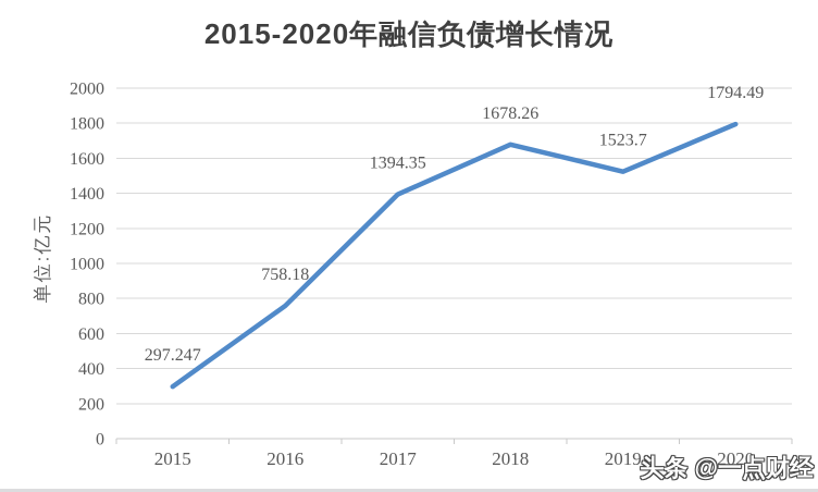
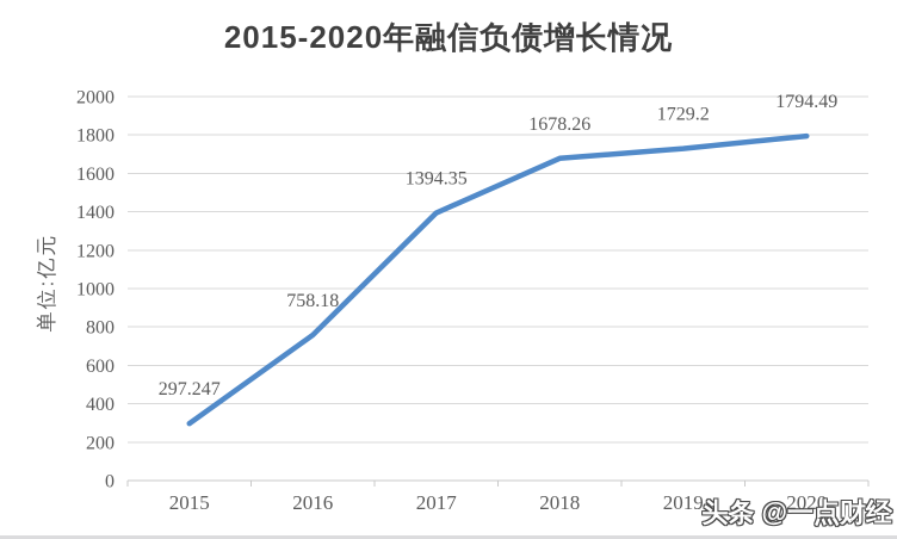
2019: 1523.7 -> 1729.2
